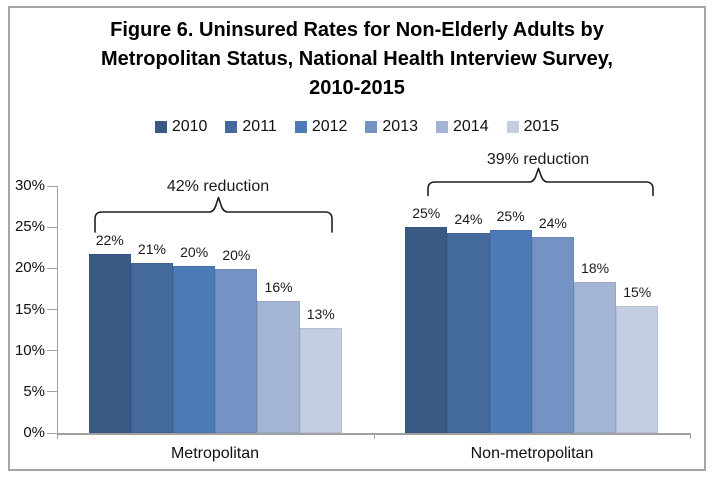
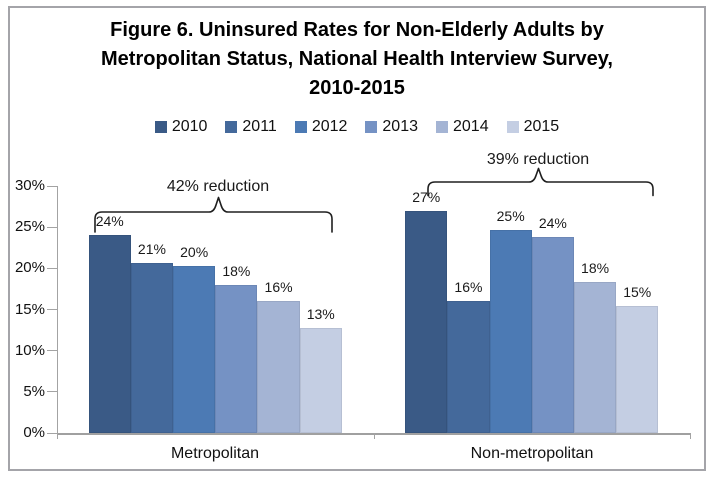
2010/Metropolitan: 22% -> 24%
2013/Metropolitan: 20% -> 18%
2010/Non-metropolitan: 25% -> 27%
2011/Non-metropolitan: 24% -> 16%
